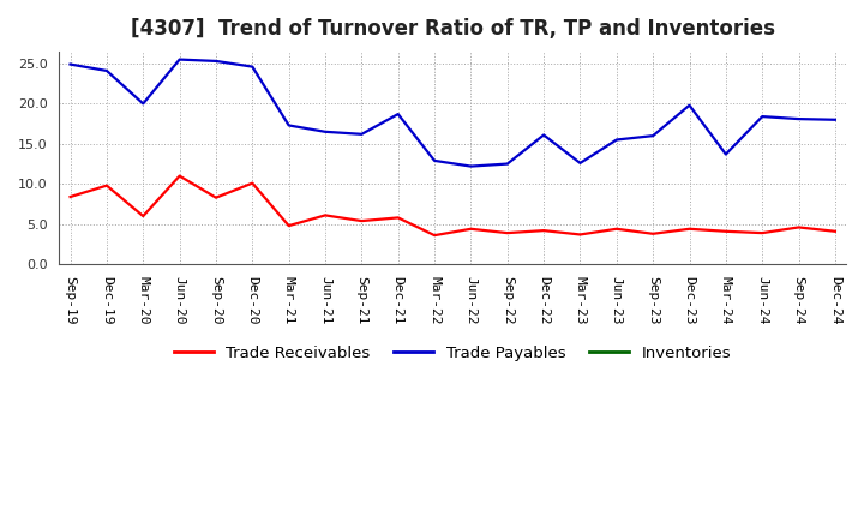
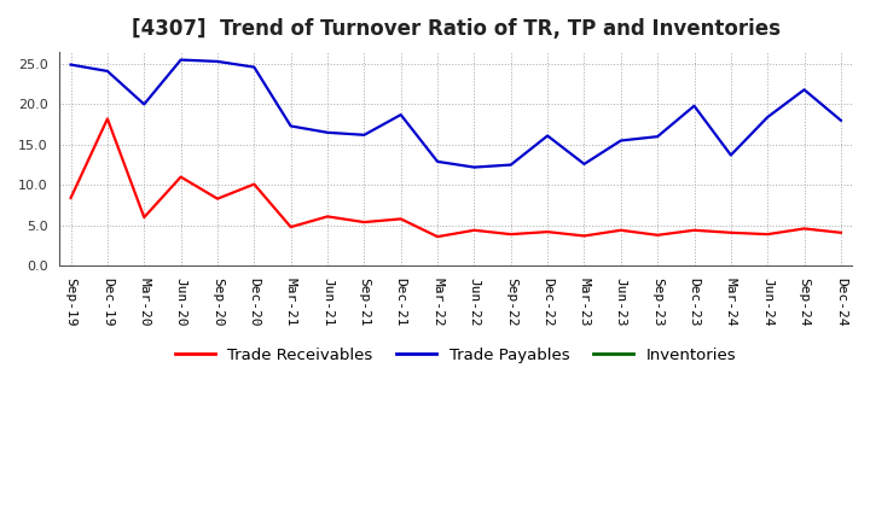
Trade Receivables/Dec-19: 9.8 -> 18.2
Trade Payables/Sep-24: 18.1 -> 21.8
